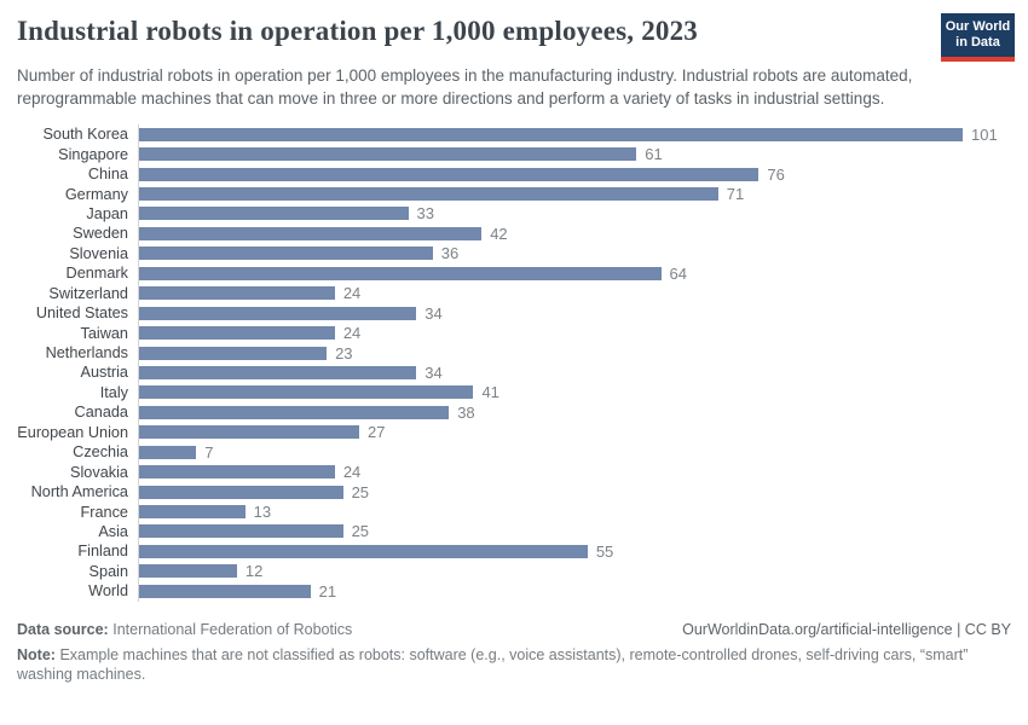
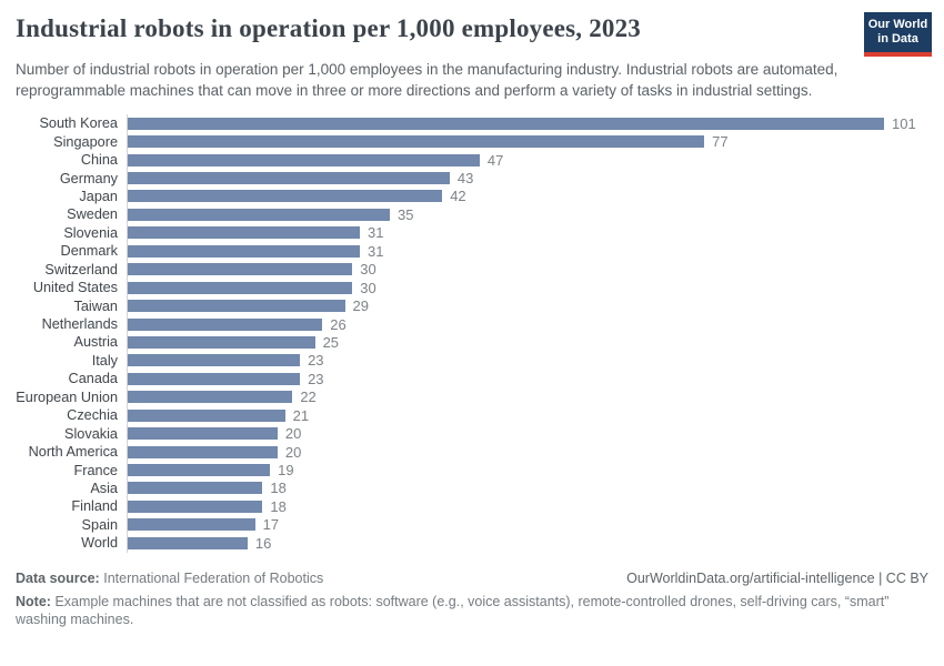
Singapore: 61 -> 77
China: 76 -> 47
Germany: 71 -> 43
Japan: 33 -> 42
Sweden: 42 -> 35
Slovenia: 36 -> 31
Denmark: 64 -> 31
Switzerland: 24 -> 30
United States: 34 -> 30
Taiwan: 24 -> 29
Netherlands: 23 -> 26
Austria: 34 -> 25
Italy: 41 -> 23
Canada: 38 -> 23
European Union: 27 -> 22
Czechia: 7 -> 21
Slovakia: 24 -> 20
North America: 25 -> 20
France: 13 -> 19
Asia: 25 -> 18
Finland: 55 -> 18
Spain: 12 -> 17
World: 21 -> 16
